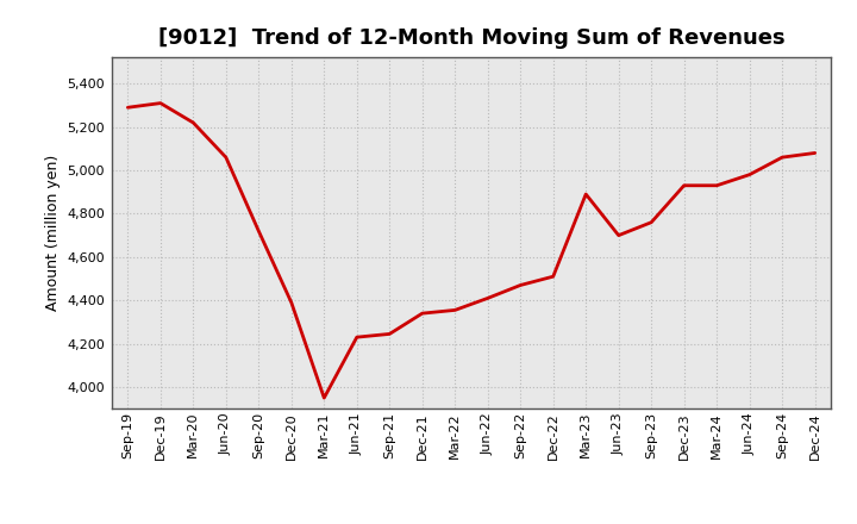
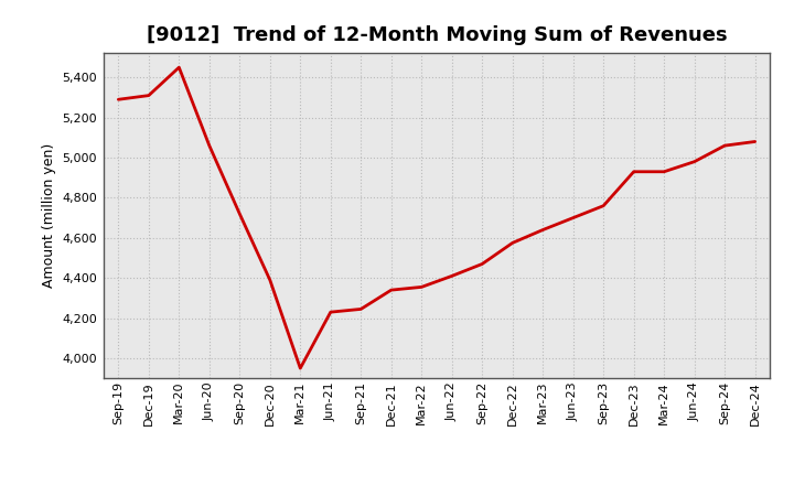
Mar-20: 5,220 -> 5,450
Dec-22: 4,510 -> 4,580
Mar-23: 4,890 -> 4,640
